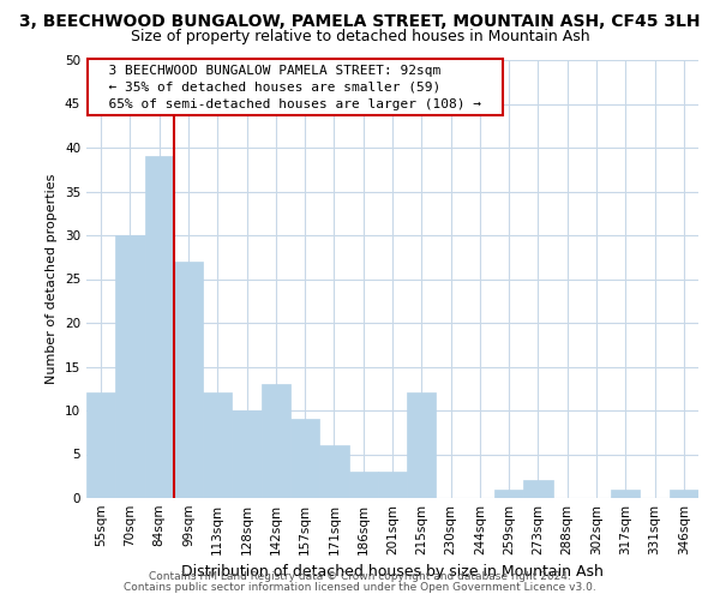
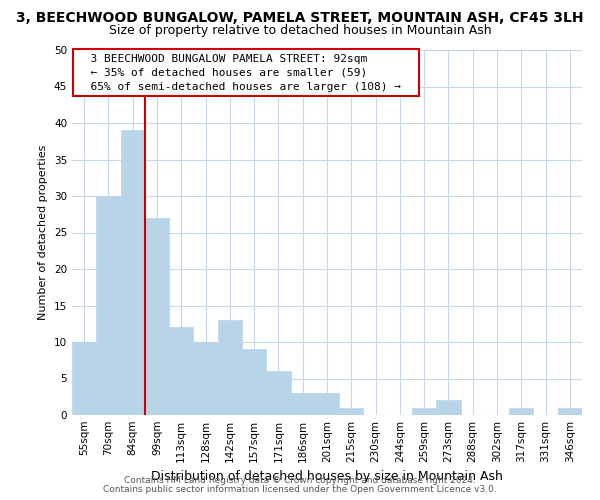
55sqm: 12 -> 10
215sqm: 12 -> 1
